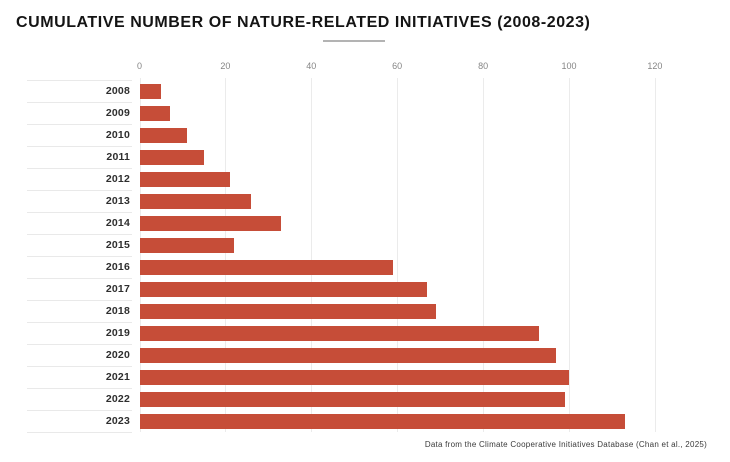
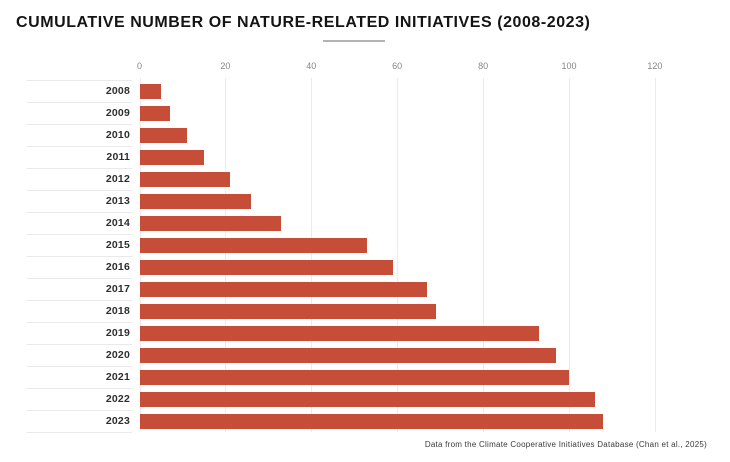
2015: 22 -> 53
2022: 99 -> 106
2023: 113 -> 108
